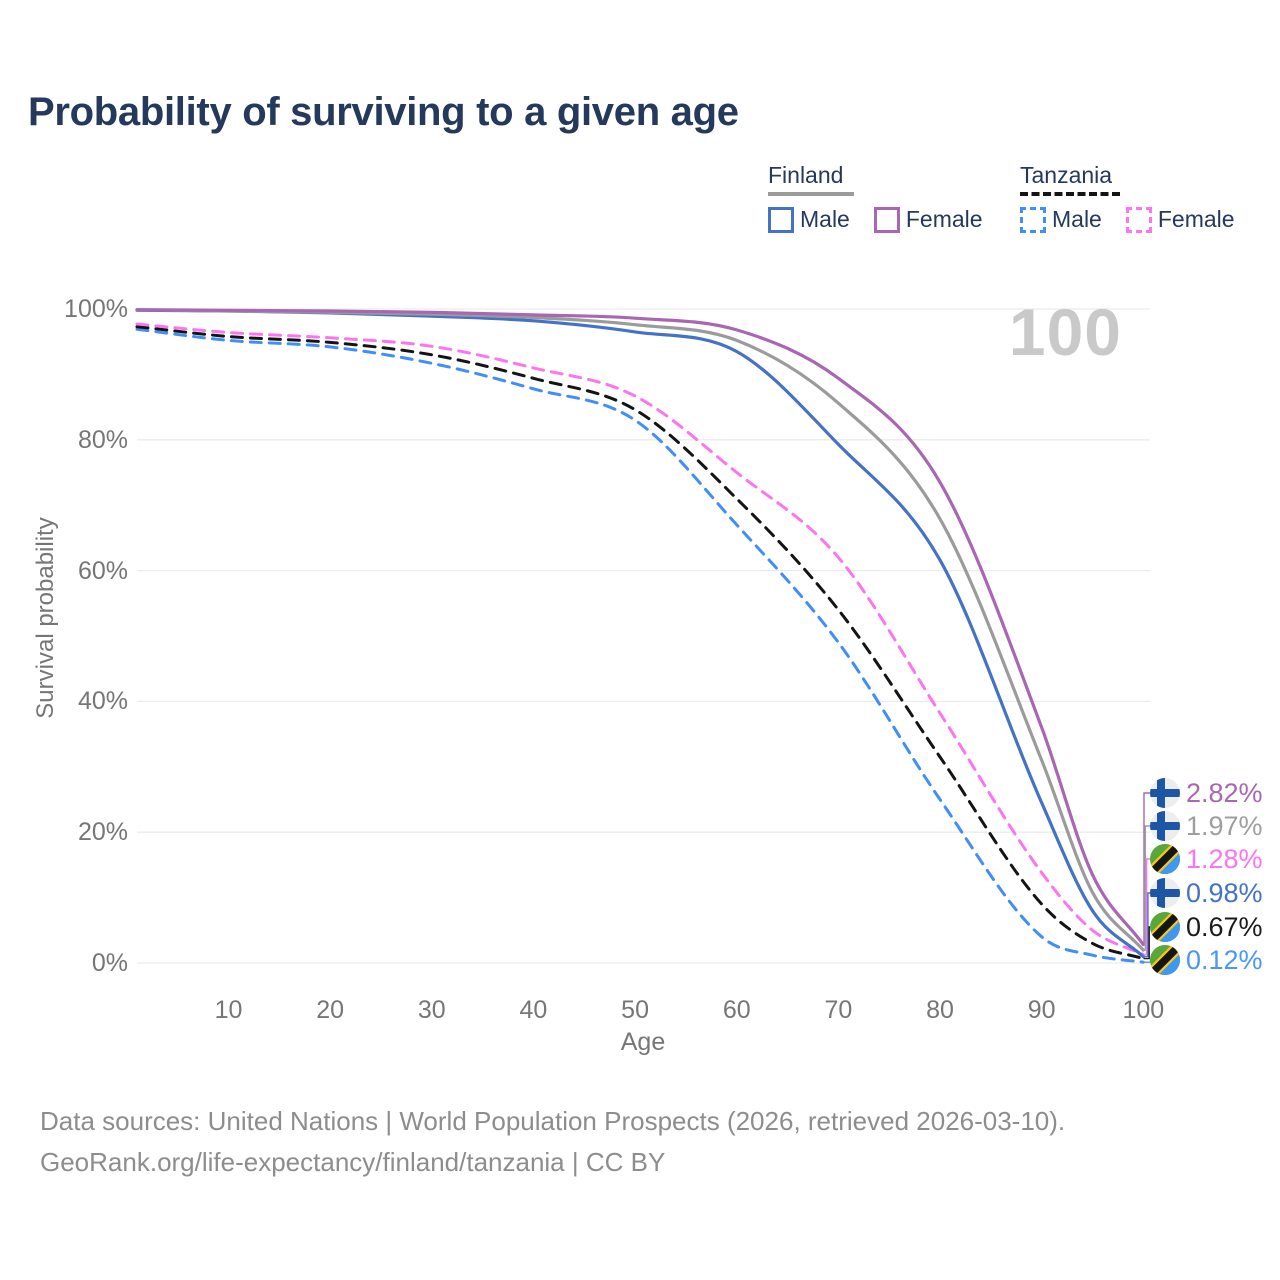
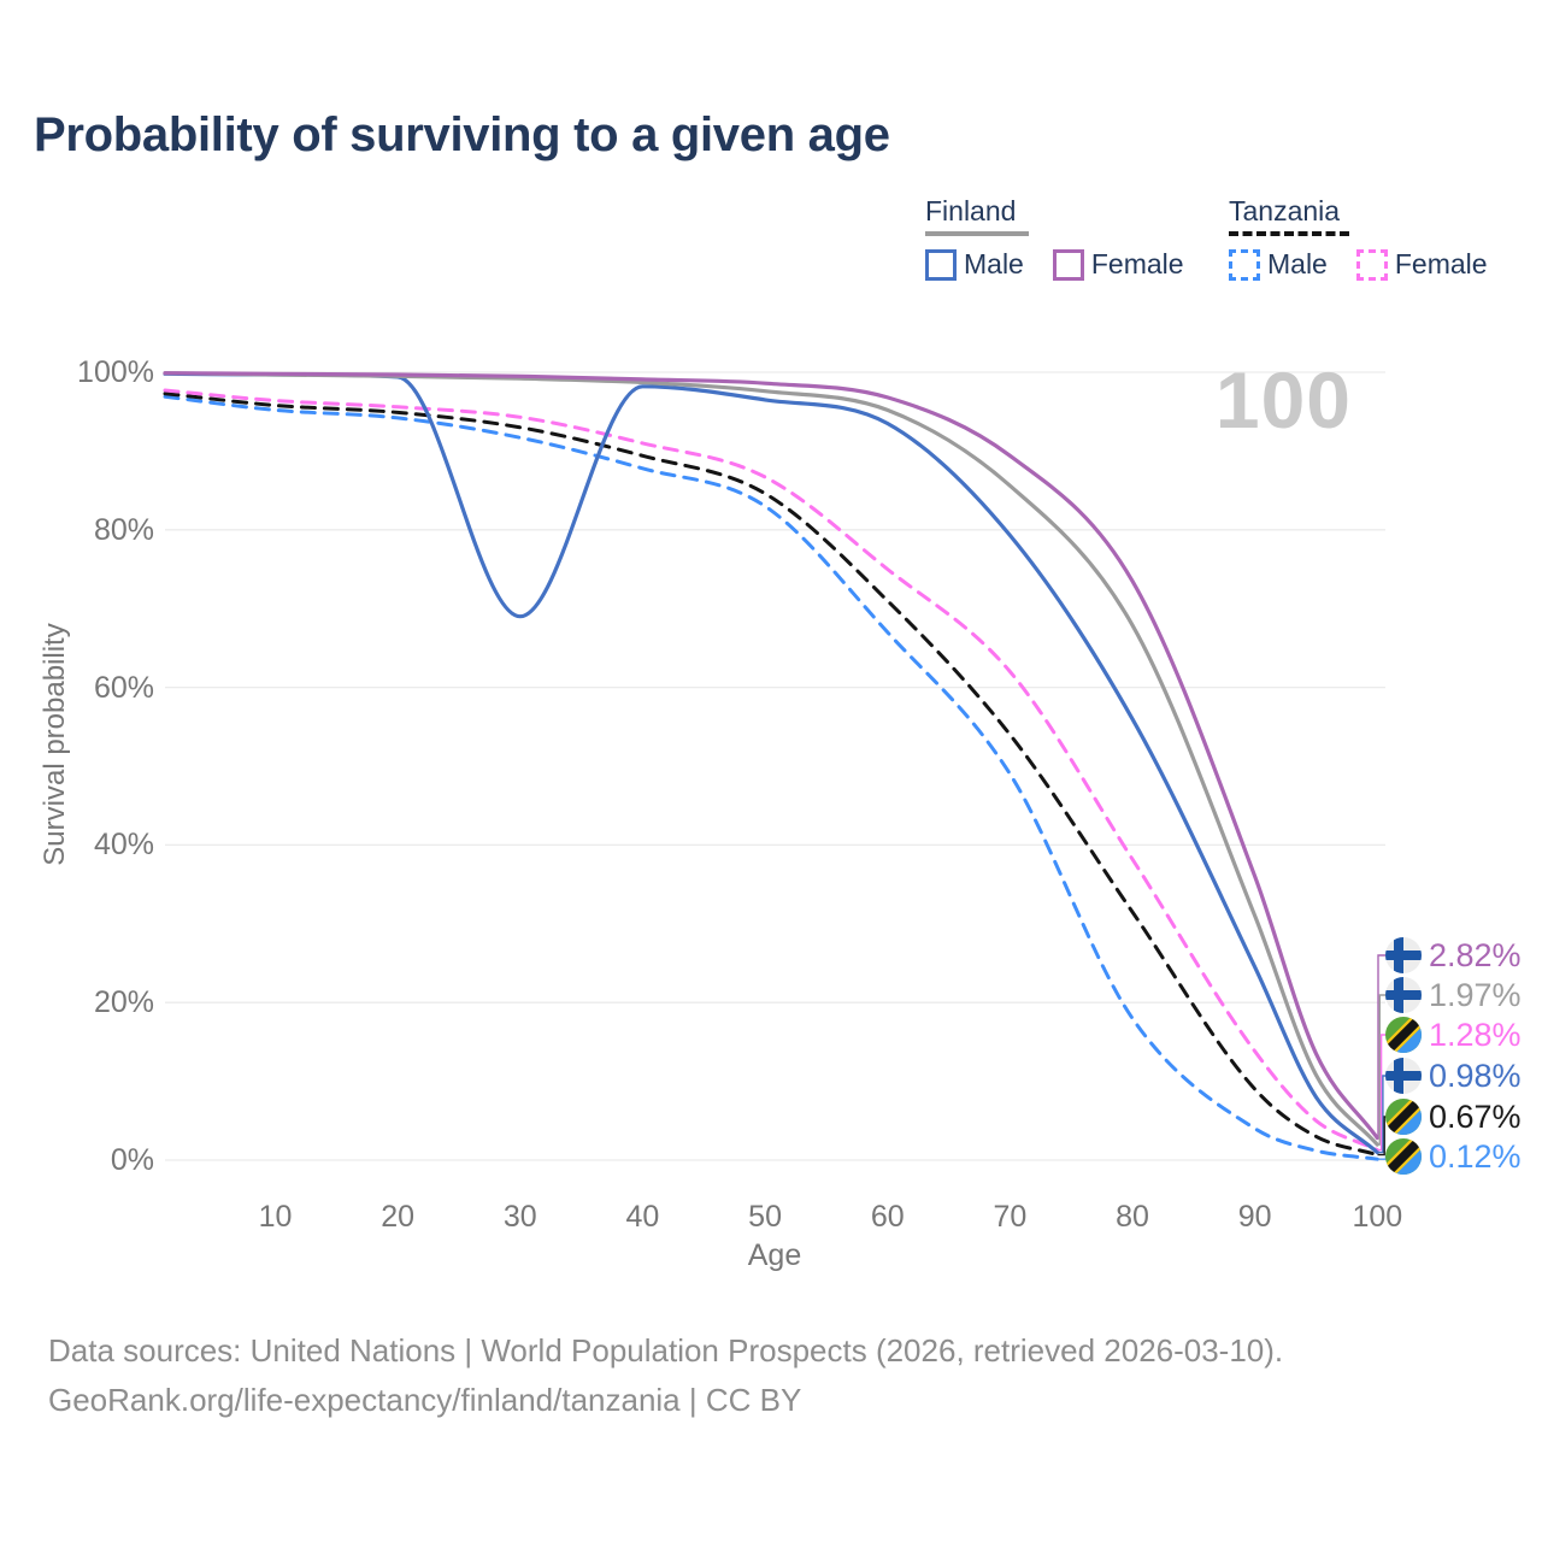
Finland Male/30: 99% -> 69%
Finland Male/80: 62% -> 56%
Tanzania Male/80: 25% -> 18%
